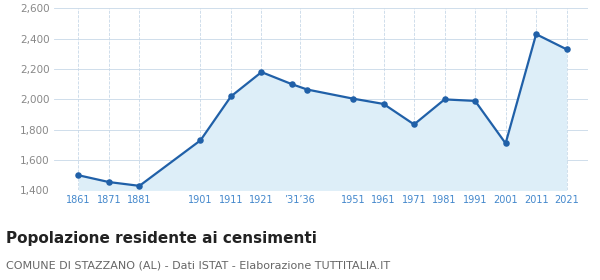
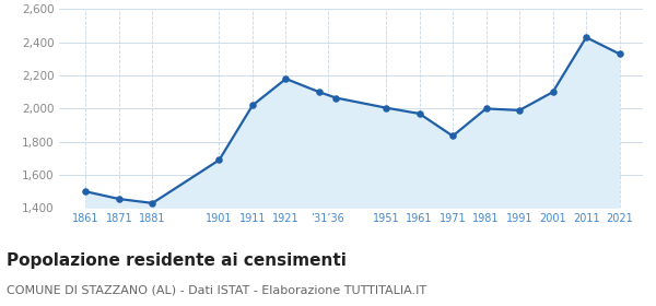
1901: 1,730 -> 1,690
2001: 1,710 -> 2,100
